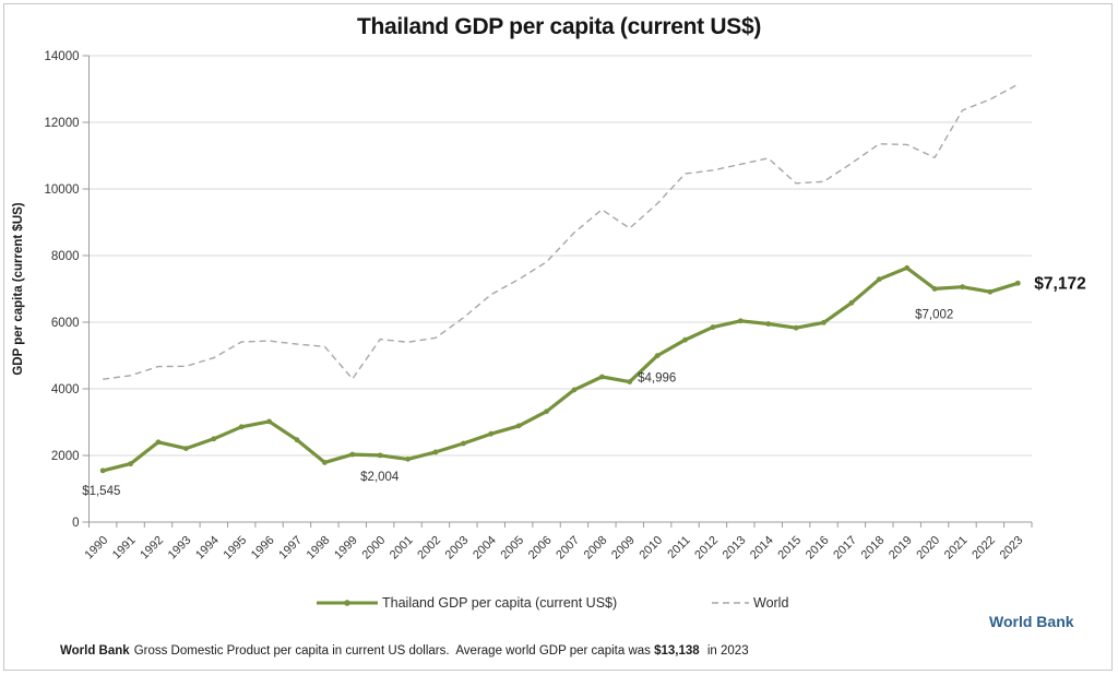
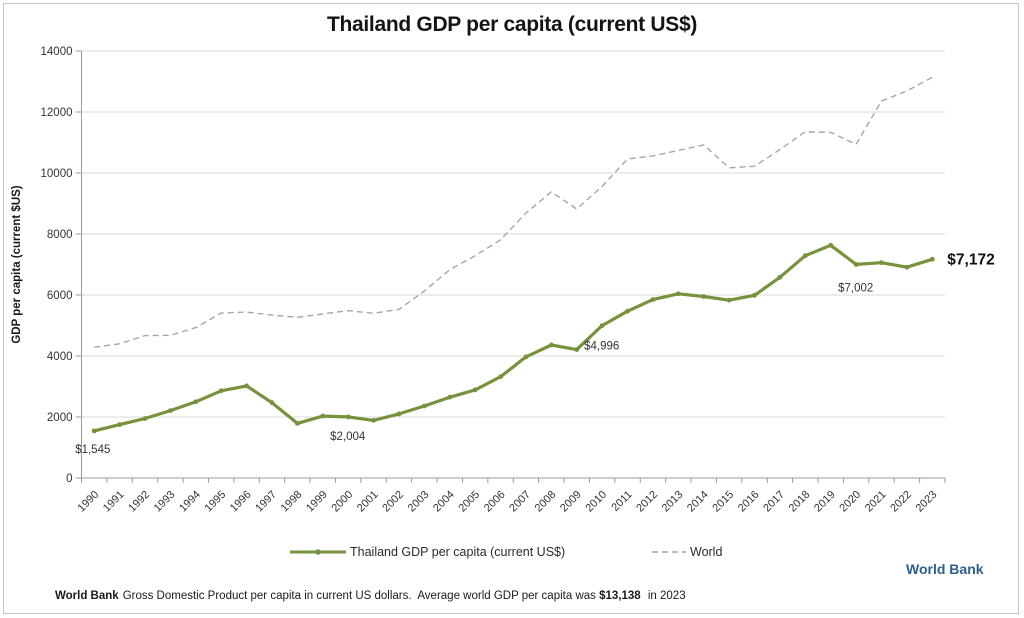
Thailand GDP per capita (current US$)/1992: 2400 -> 2000
World/1999: 4300 -> 5400
